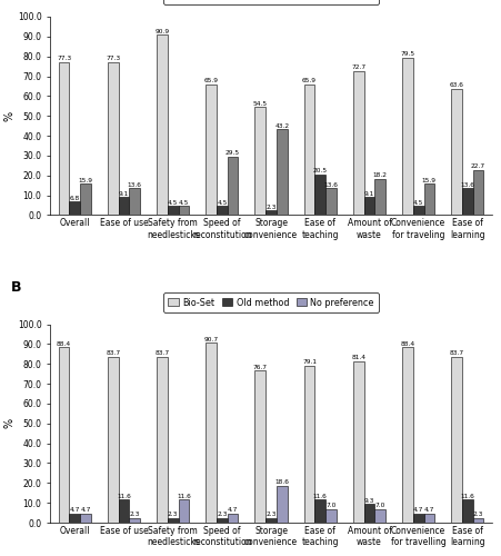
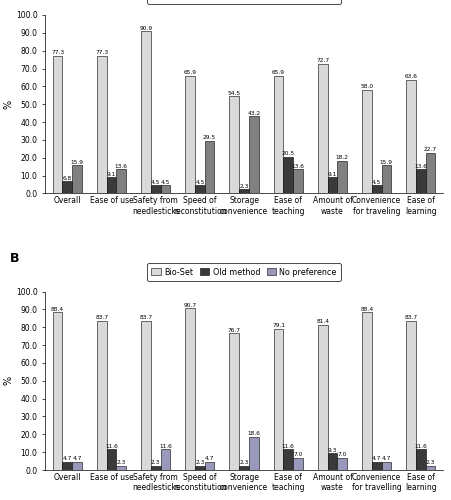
Bio-Set/Convenience for traveling: 80 -> 58
